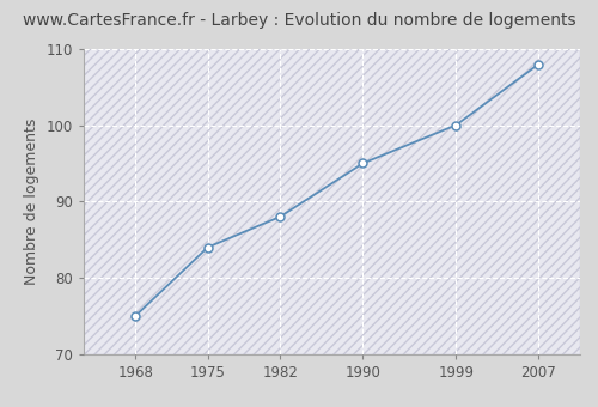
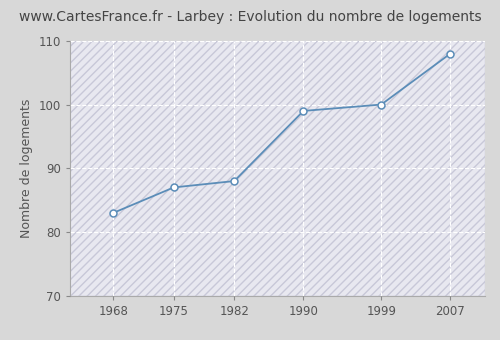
1968: 75 -> 83
1975: 84 -> 87
1990: 95 -> 99
